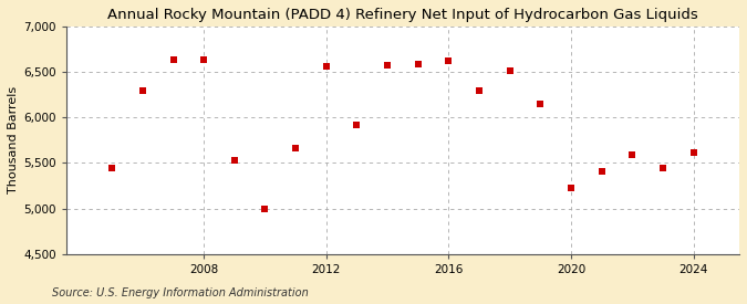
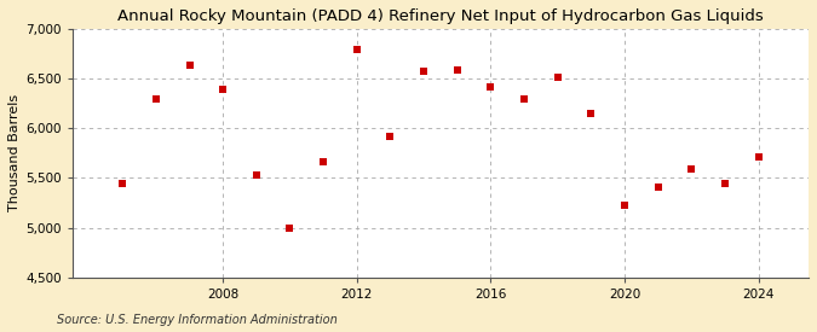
2008: 6,640 -> 6,390
2012: 6,560 -> 6,790
2016: 6,620 -> 6,420
2024: 5,620 -> 5,710
